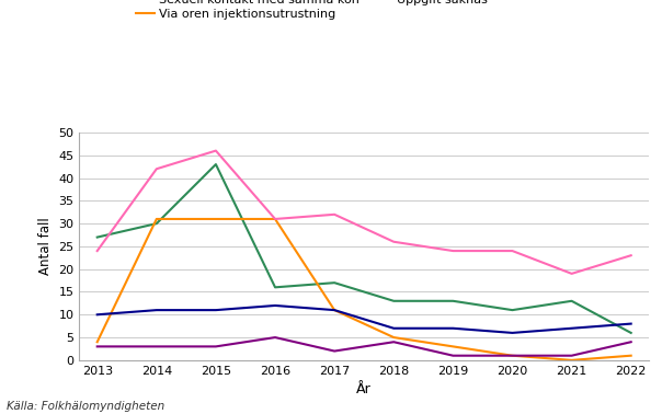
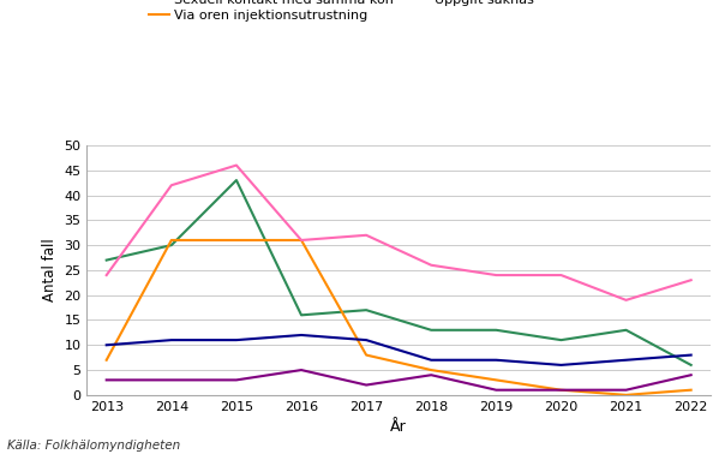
Via oren injektionsutrustning/2013: 4 -> 7
Via oren injektionsutrustning/2017: 11 -> 8
